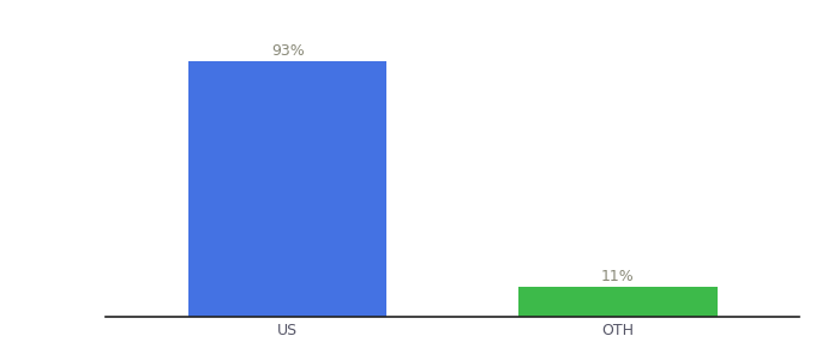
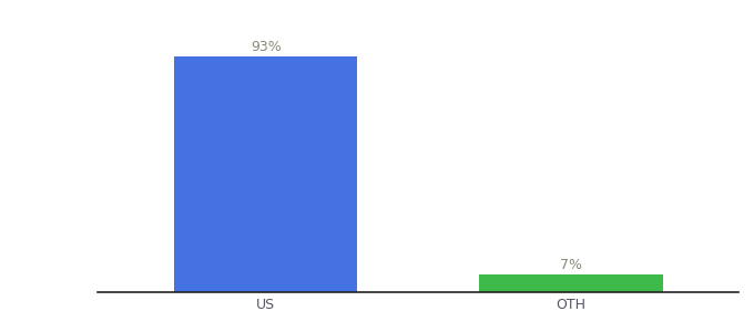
OTH: 11% -> 7%
